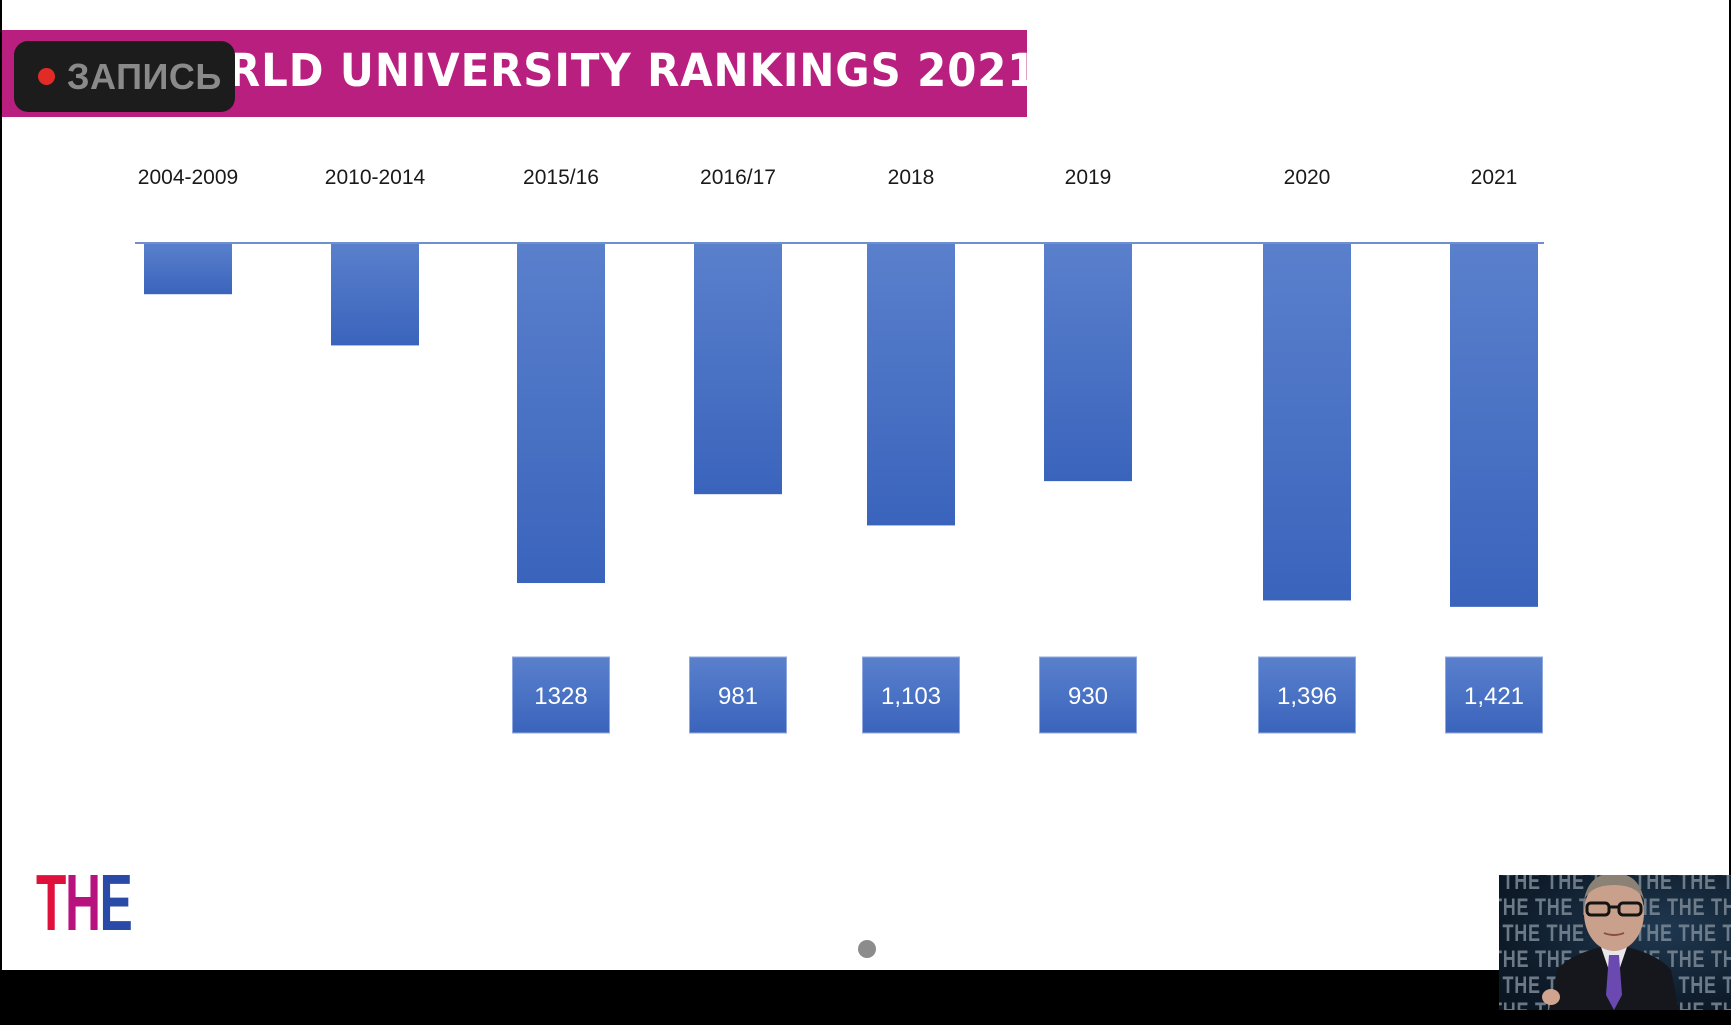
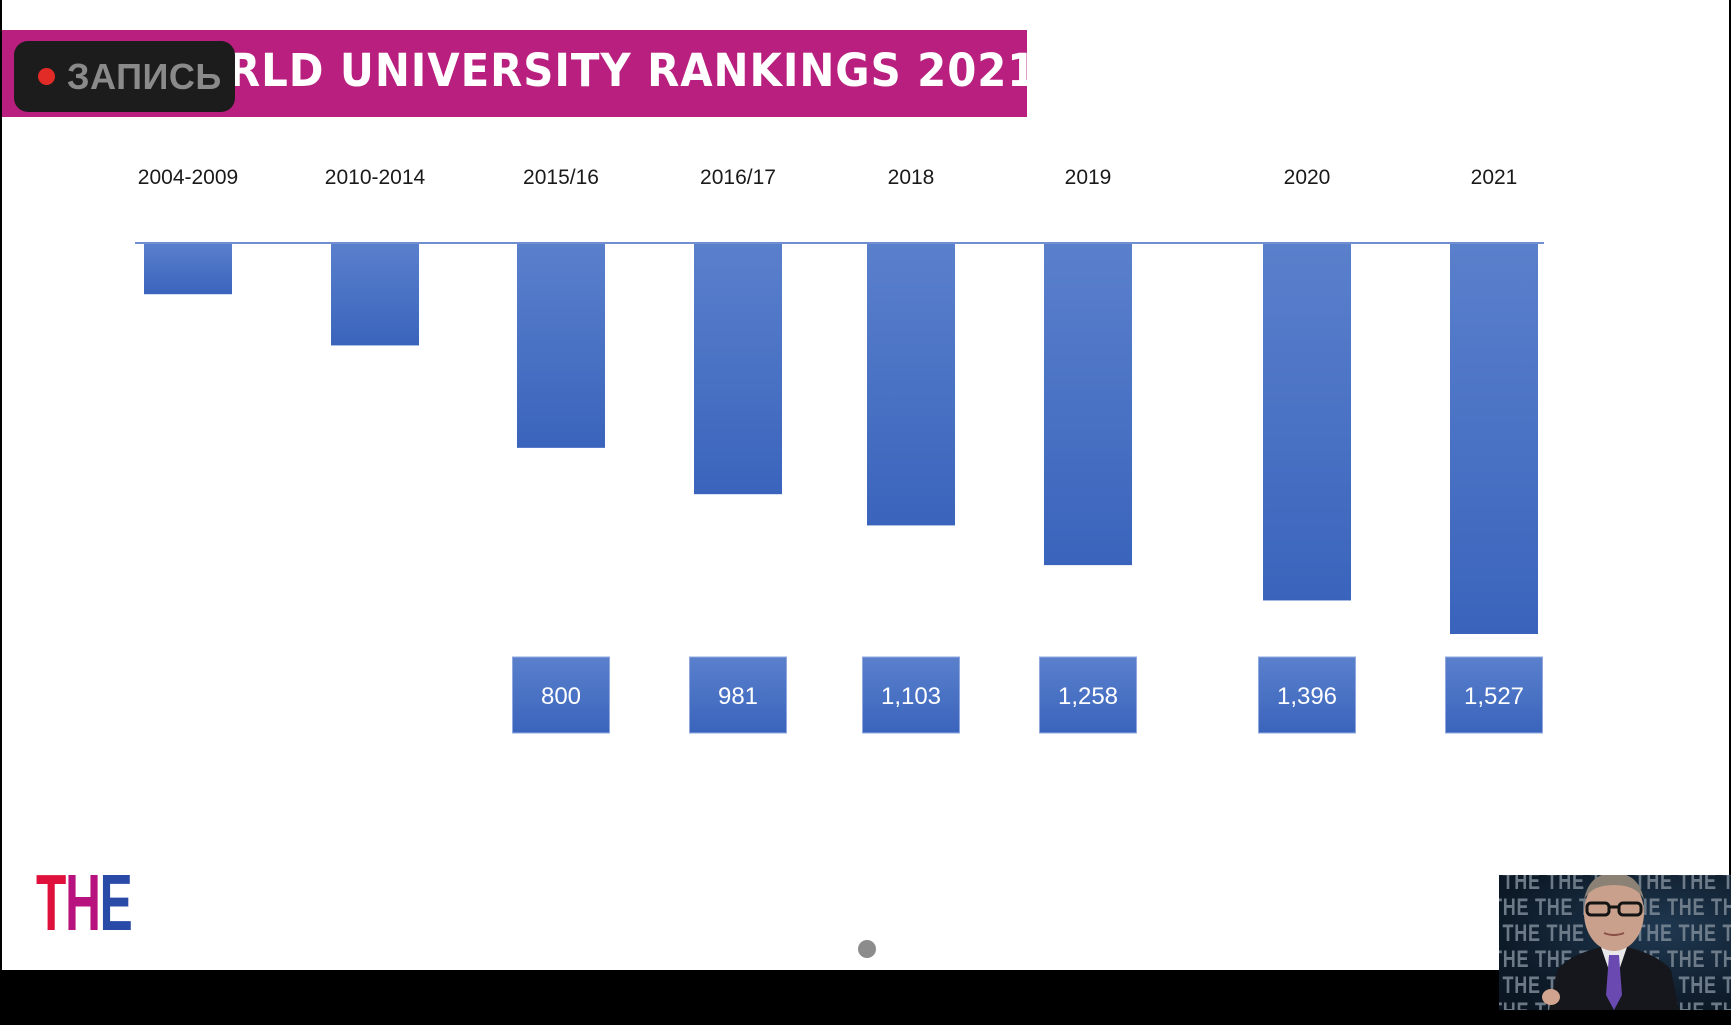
2015/16: 1328 -> 800
2019: 930 -> 1,258
2021: 1,421 -> 1,527
